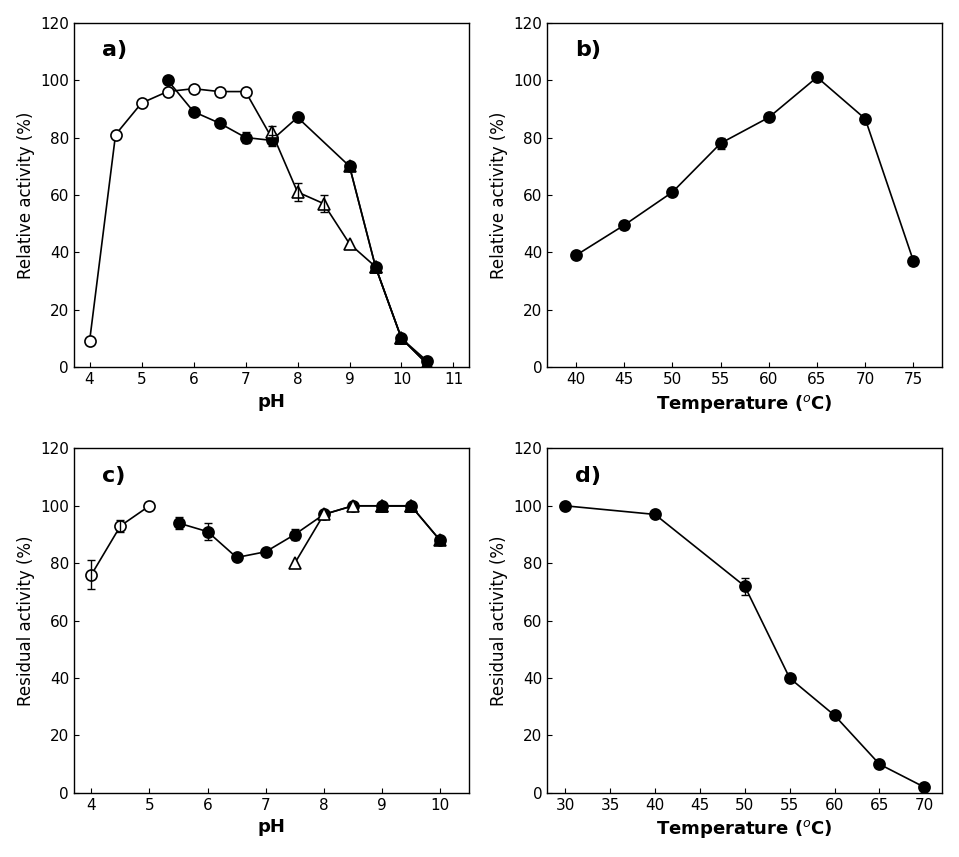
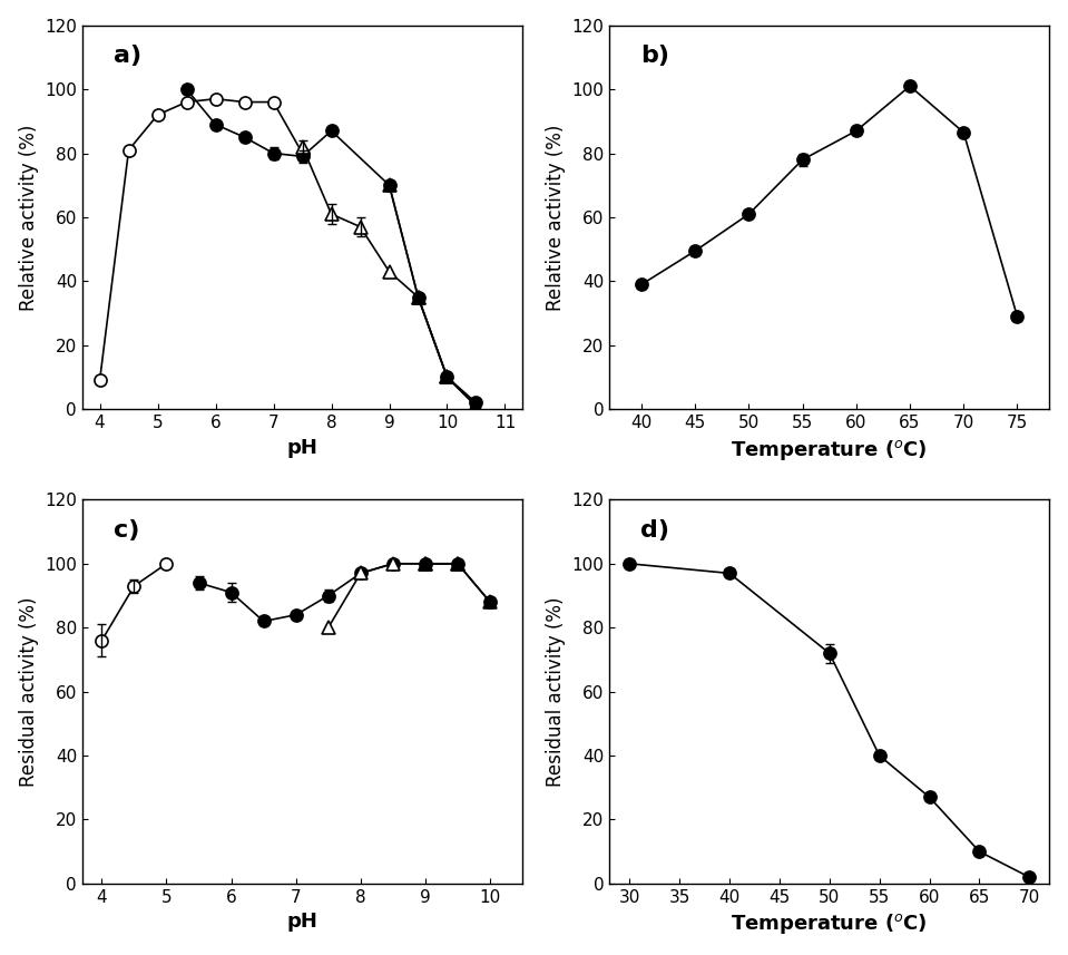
75: 37.0 -> 29.0
